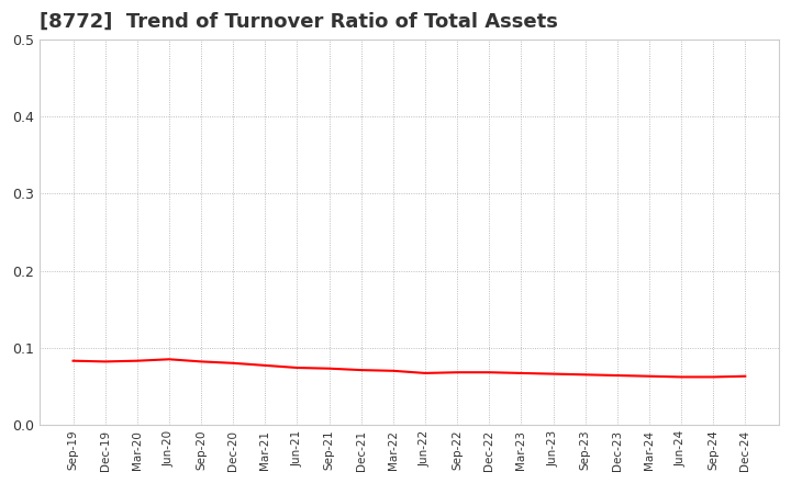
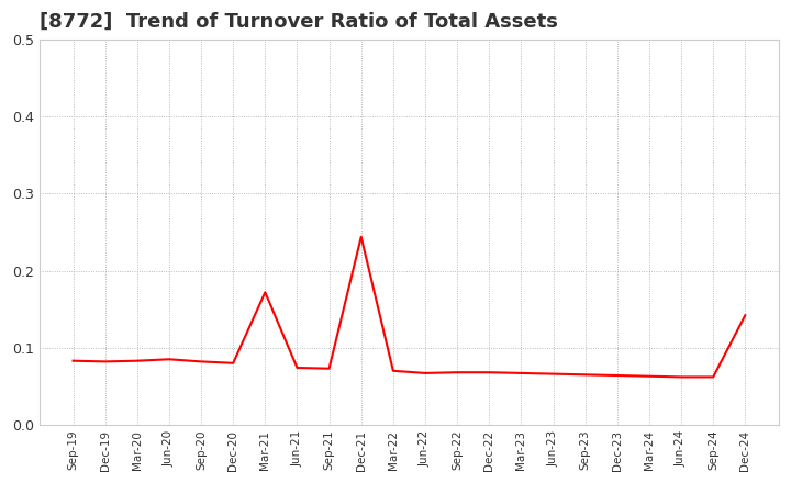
Mar-21: 0.077 -> 0.172
Dec-21: 0.071 -> 0.244
Dec-24: 0.063 -> 0.142
